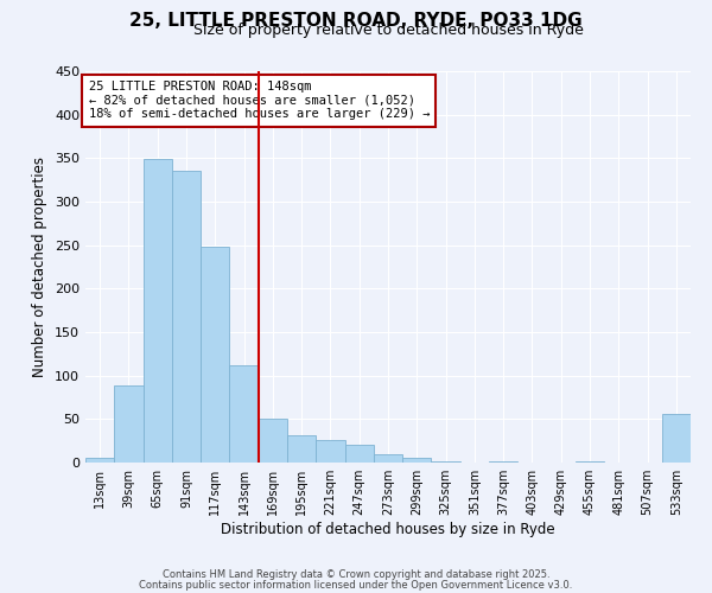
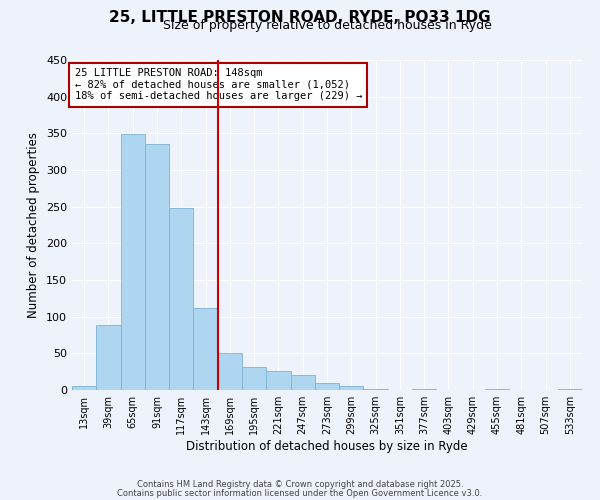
533sqm: 56 -> 1
